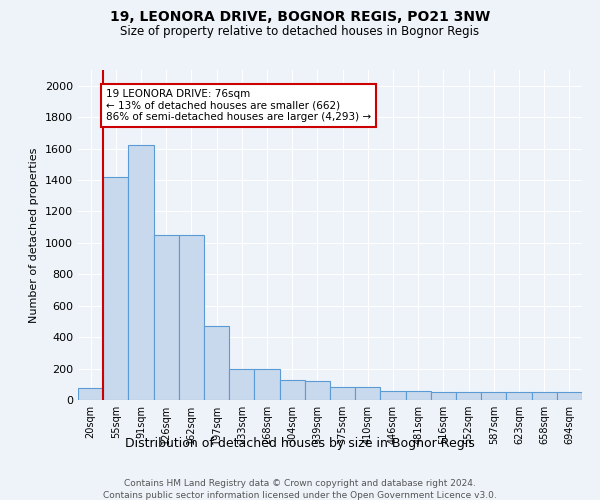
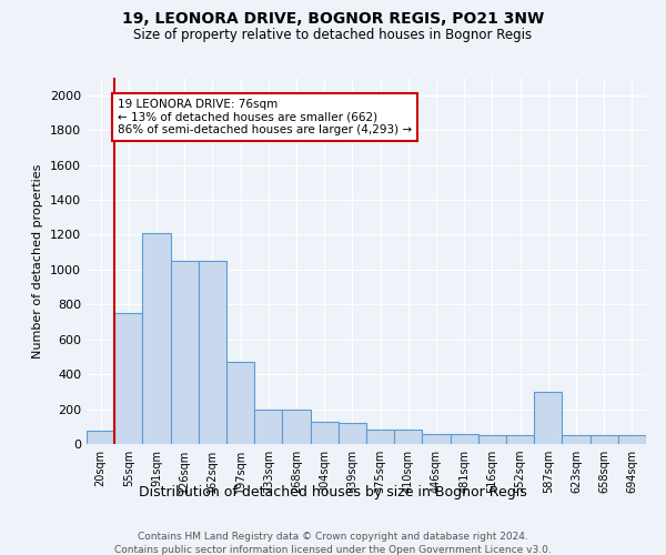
55sqm: 1420 -> 750
91sqm: 1620 -> 1210
587sqm: 50 -> 300
